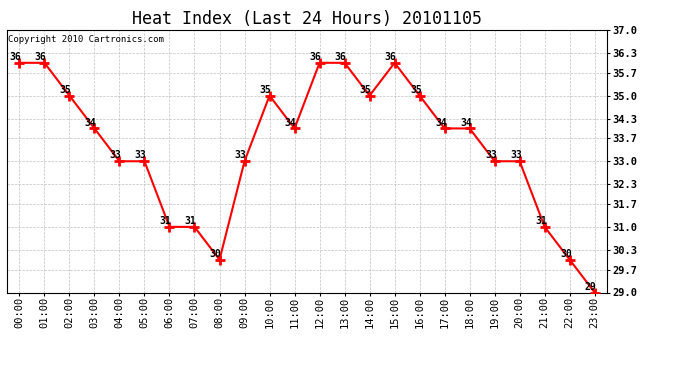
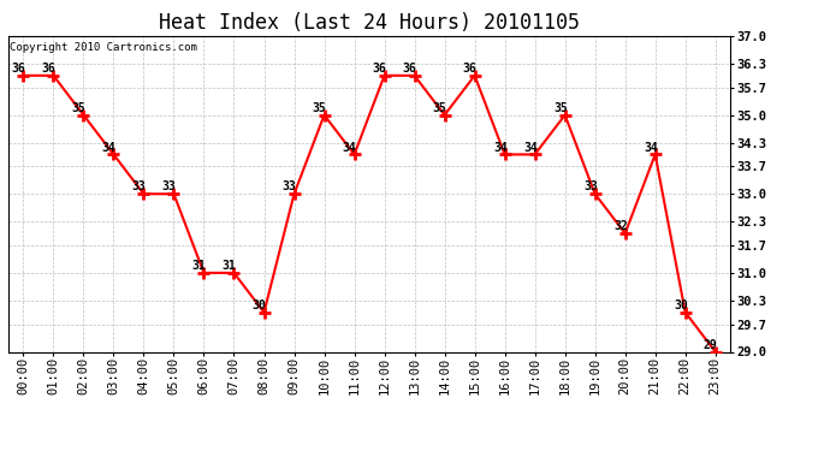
16:00: 35 -> 34
18:00: 34 -> 35
20:00: 33 -> 32
21:00: 31 -> 34
